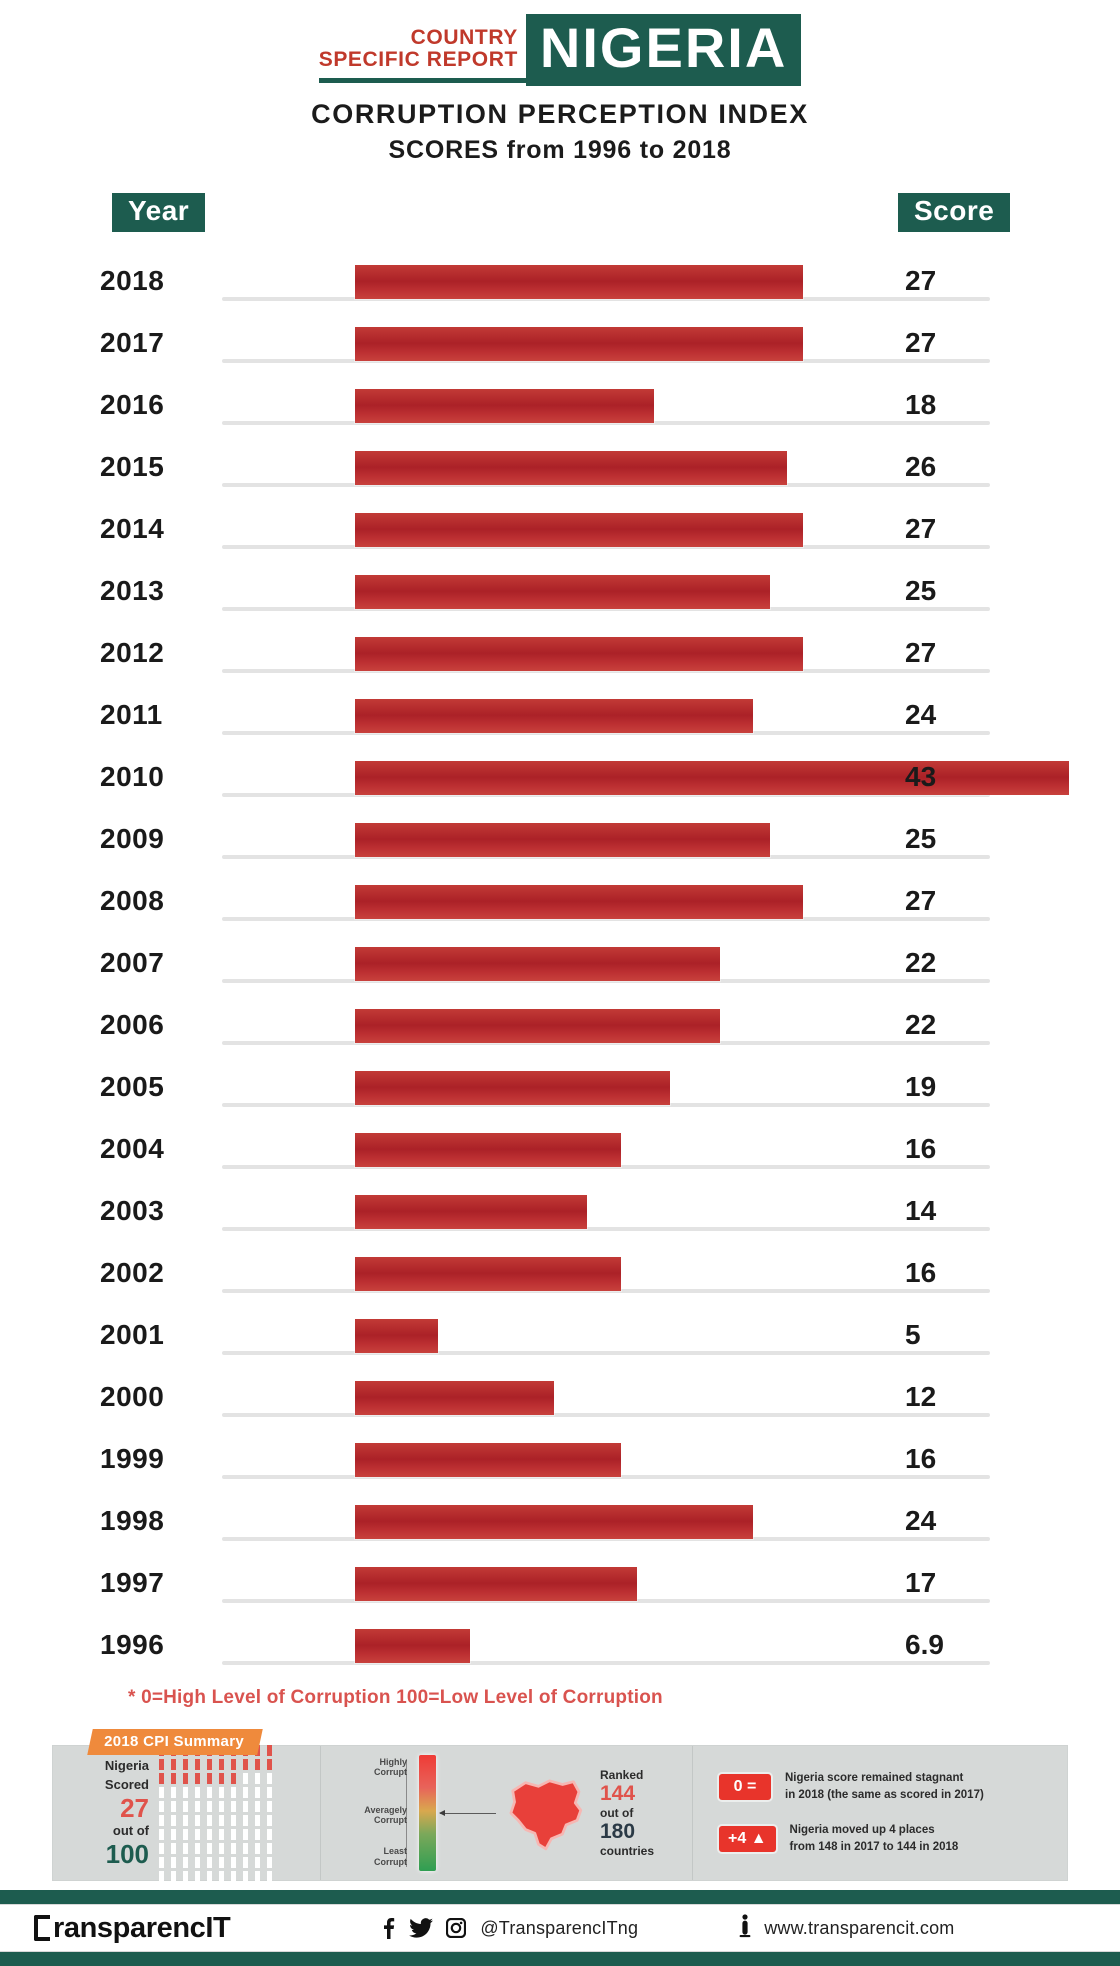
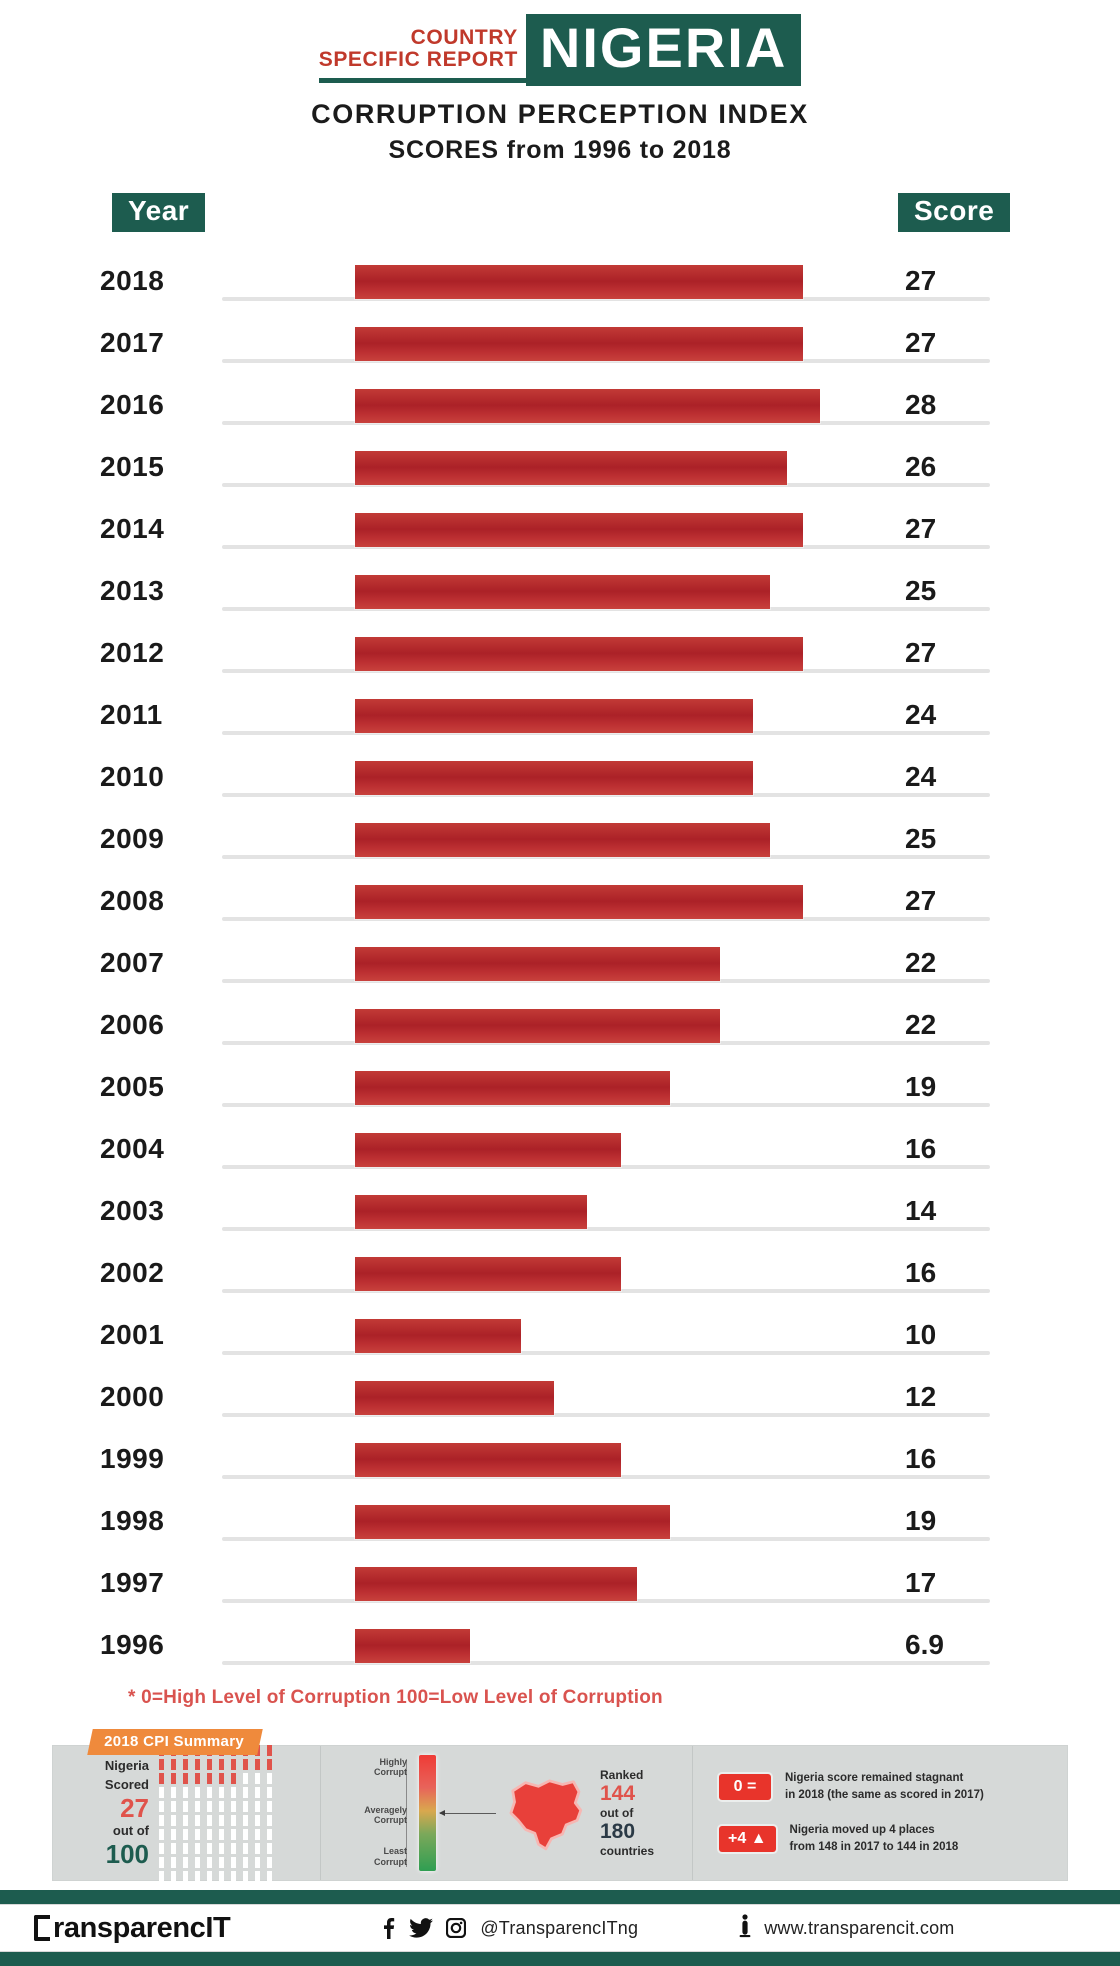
2016: 18 -> 28
2010: 43 -> 24
2001: 5 -> 10
1998: 24 -> 19
